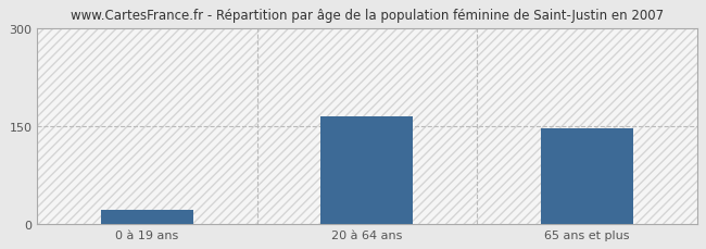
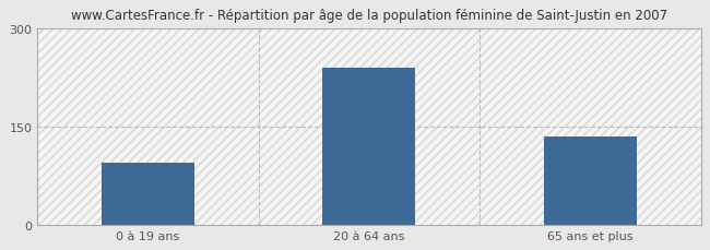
0 à 19 ans: 22 -> 95
20 à 64 ans: 164 -> 240
65 ans et plus: 146 -> 135
